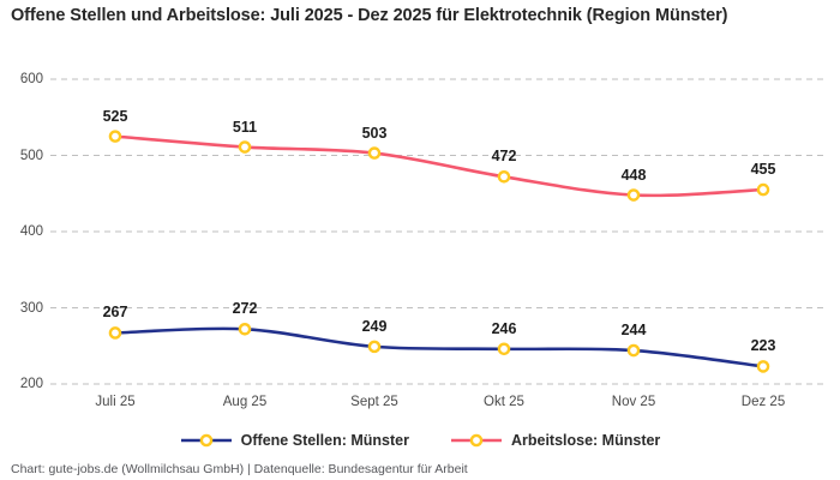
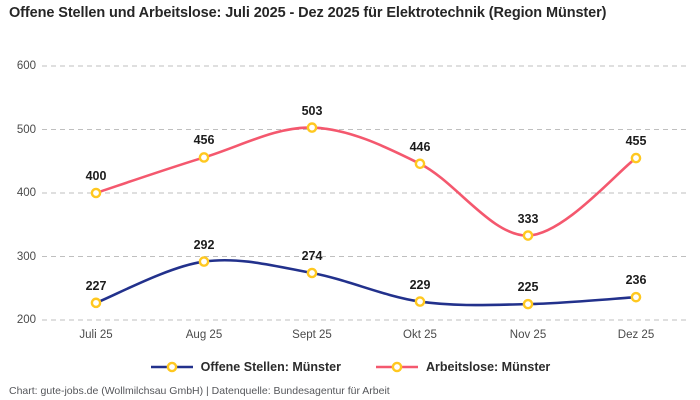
Offene Stellen: Münster/Juli 25: 267 -> 227
Arbeitslose: Münster/Juli 25: 525 -> 400
Offene Stellen: Münster/Aug 25: 272 -> 292
Arbeitslose: Münster/Aug 25: 511 -> 456
Offene Stellen: Münster/Sept 25: 249 -> 274
Offene Stellen: Münster/Okt 25: 246 -> 229
Arbeitslose: Münster/Okt 25: 472 -> 446
Offene Stellen: Münster/Nov 25: 244 -> 225
Arbeitslose: Münster/Nov 25: 448 -> 333
Offene Stellen: Münster/Dez 25: 223 -> 236
